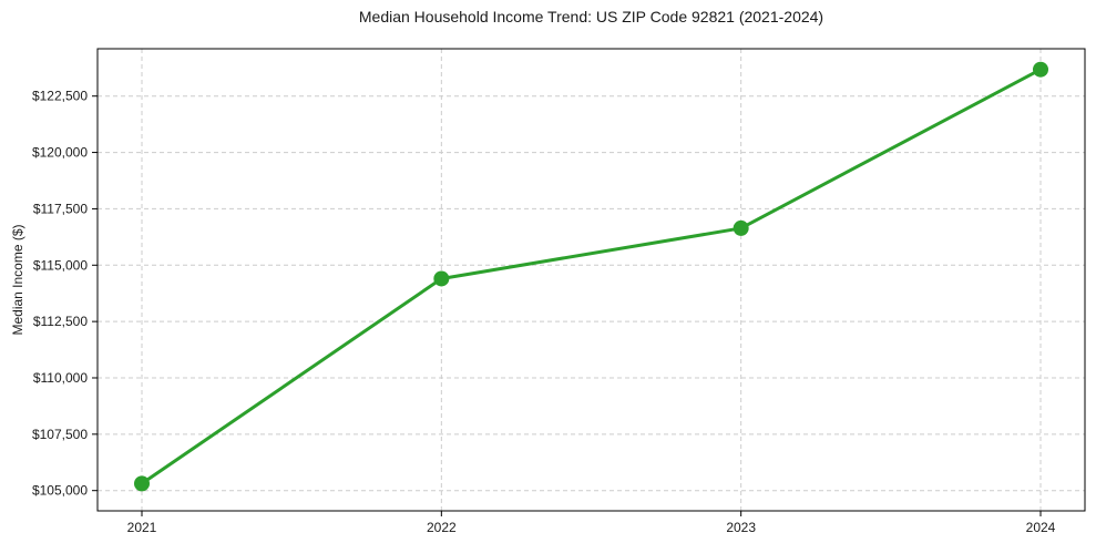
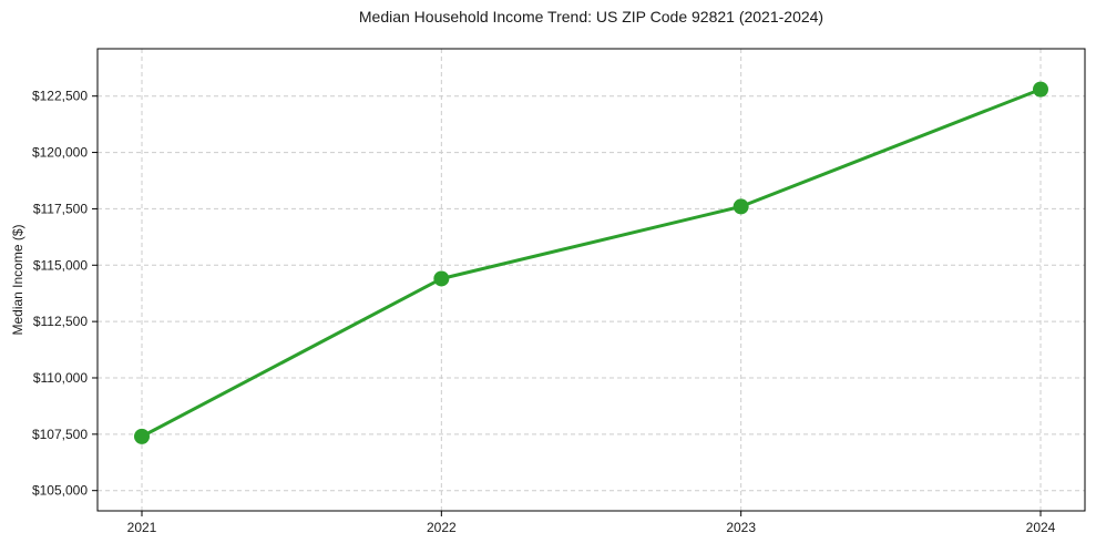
2021: $105300 -> $107400
2023: $116600 -> $117600
2024: $123700 -> $122800
